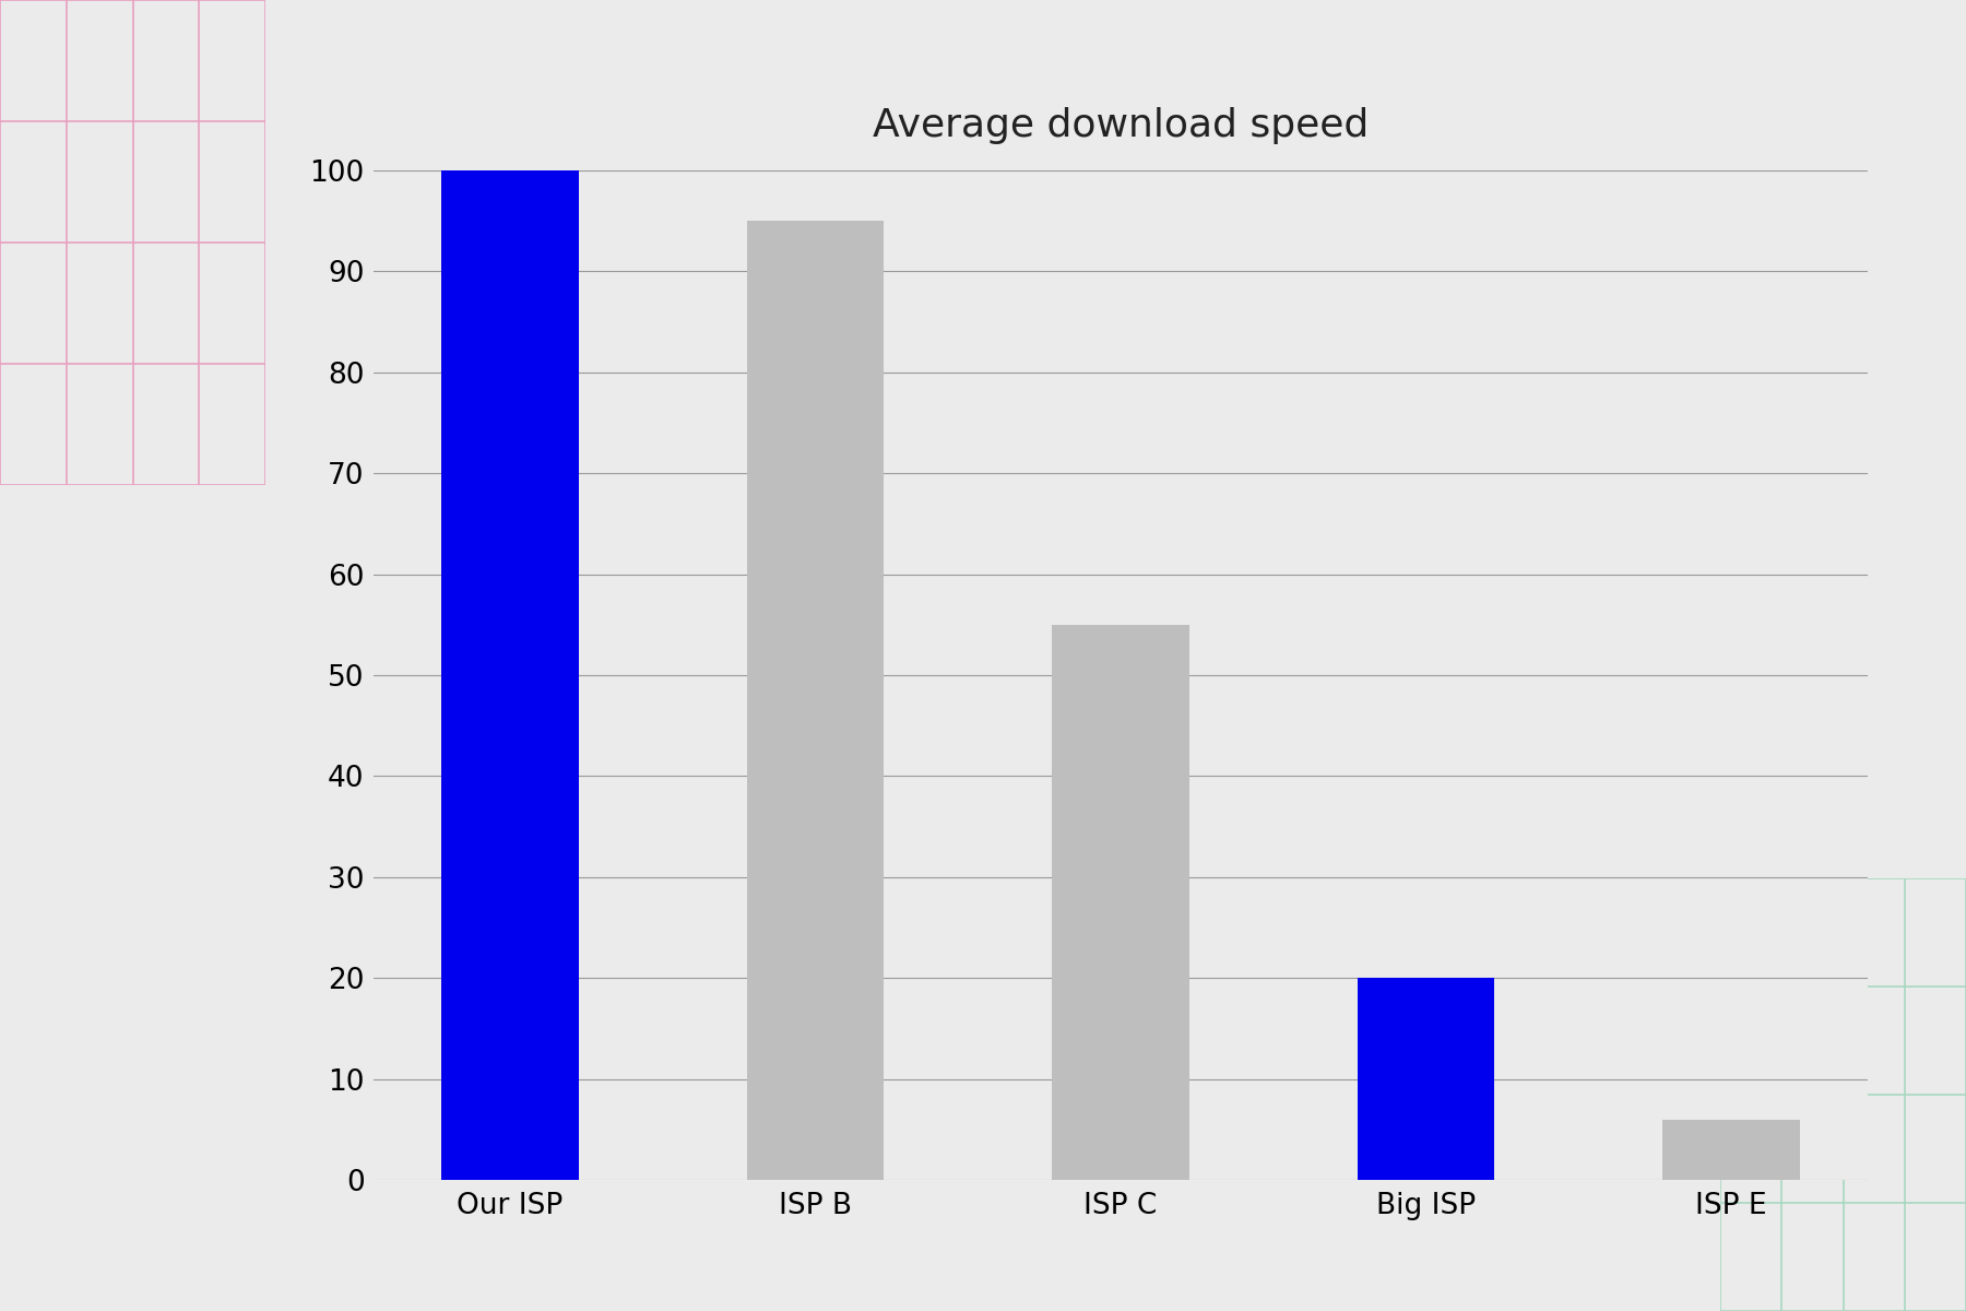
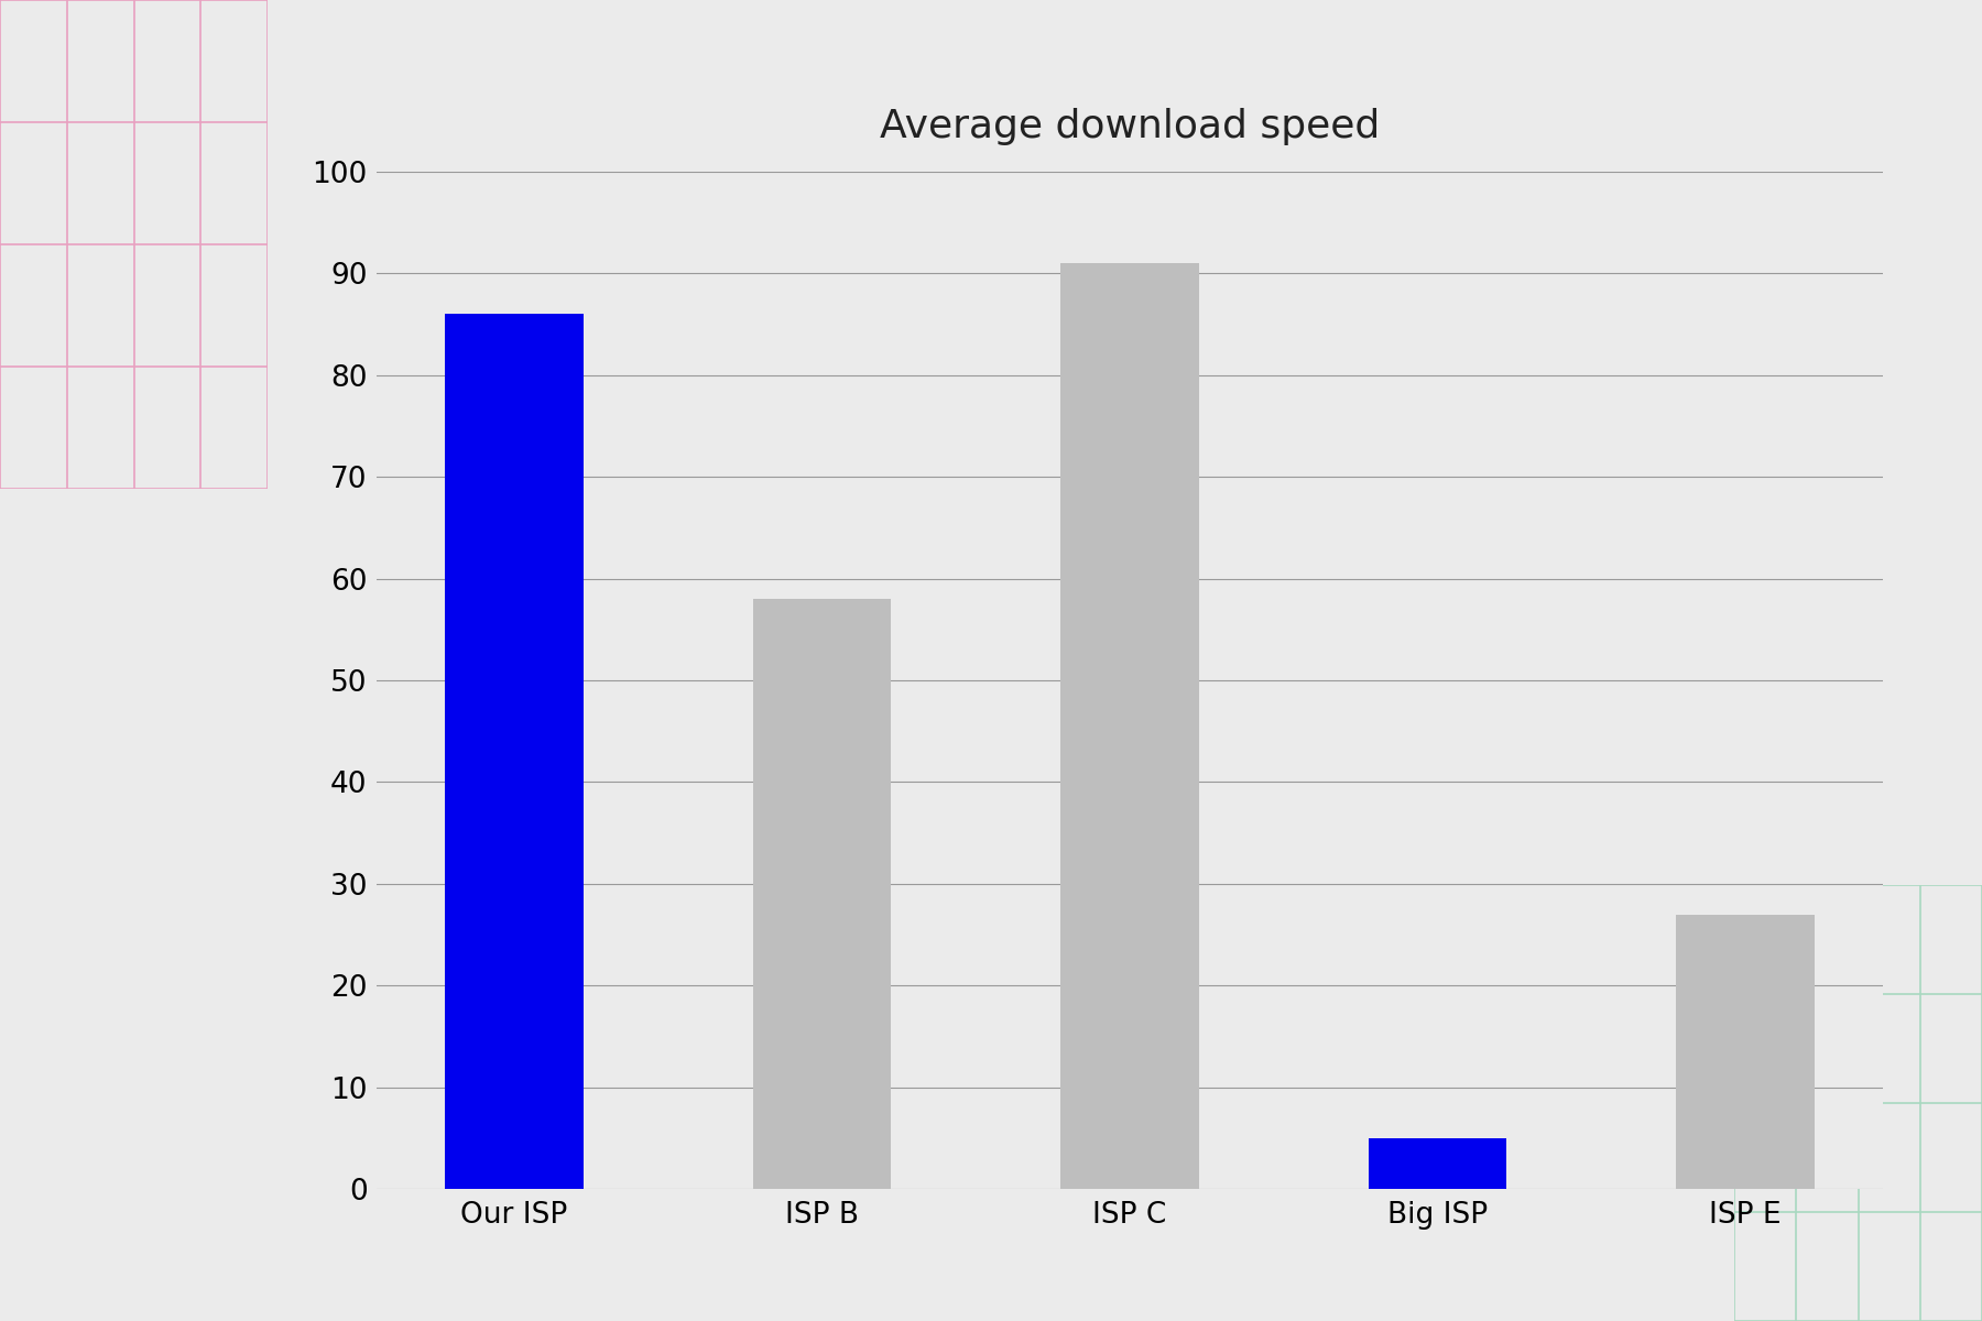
Our ISP: 100 -> 86
ISP B: 95 -> 58
ISP C: 55 -> 91
Big ISP: 20 -> 5
ISP E: 6 -> 27
